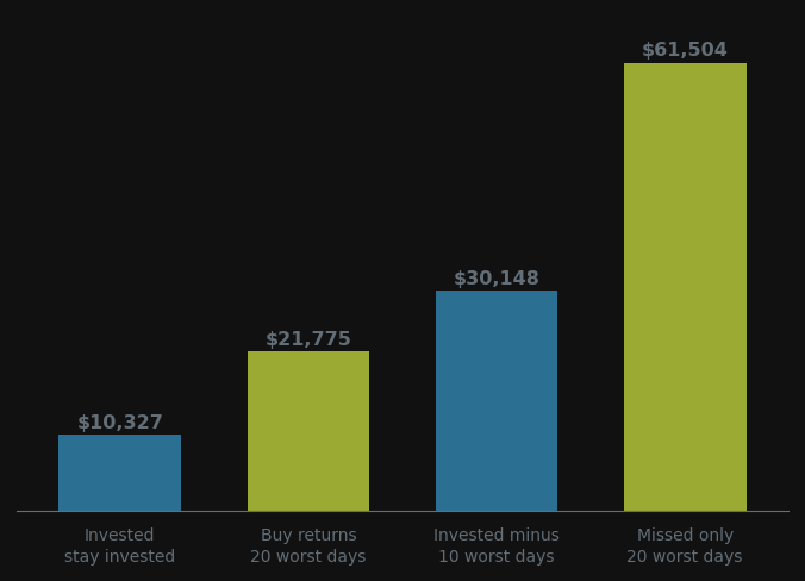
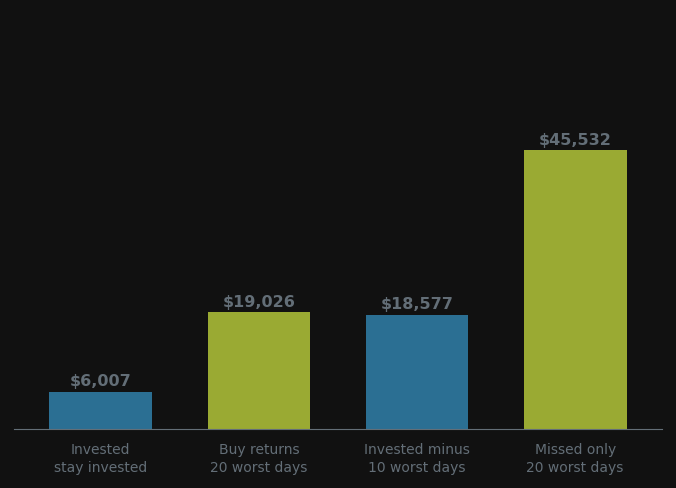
Invested stay invested: $10,327 -> $6,007
Buy returns 20 worst days: $21,775 -> $19,026
Invested minus 10 worst days: $30,148 -> $18,577
Missed only 20 worst days: $61,504 -> $45,532
